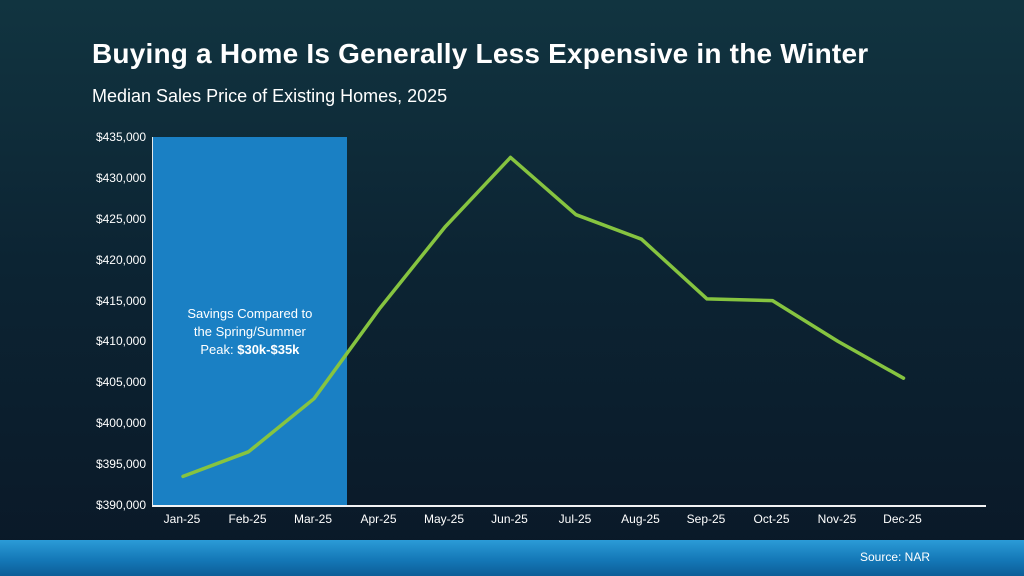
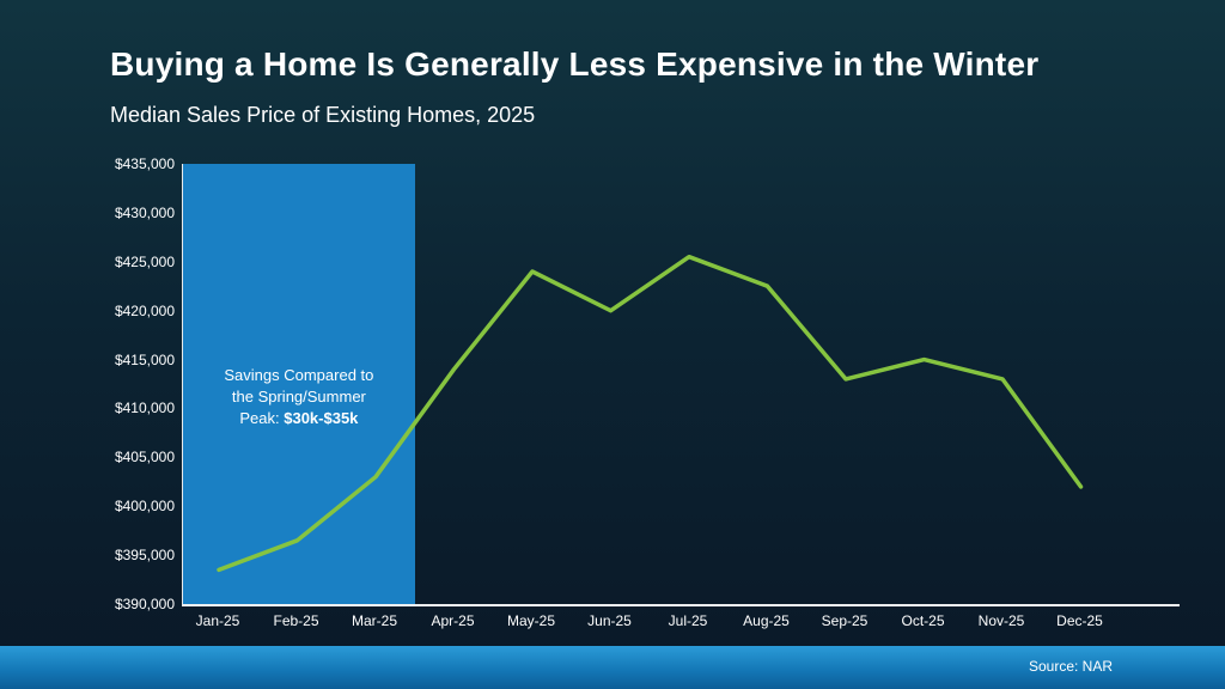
Jun-25: $432000 -> $420000
Sep-25: $415000 -> $413000
Nov-25: $410000 -> $413000
Dec-25: $406000 -> $402000
